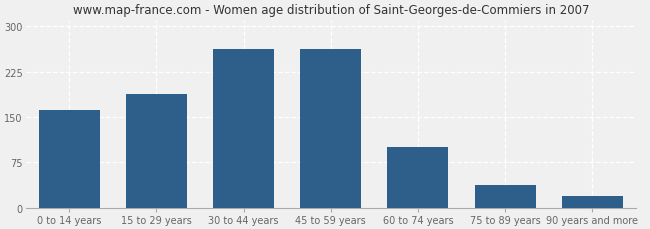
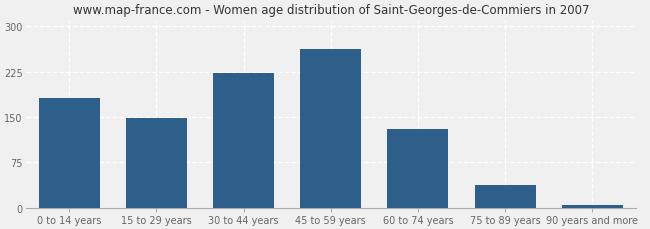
0 to 14 years: 162 -> 181
15 to 29 years: 188 -> 149
30 to 44 years: 262 -> 222
60 to 74 years: 100 -> 130
90 years and more: 20 -> 5
